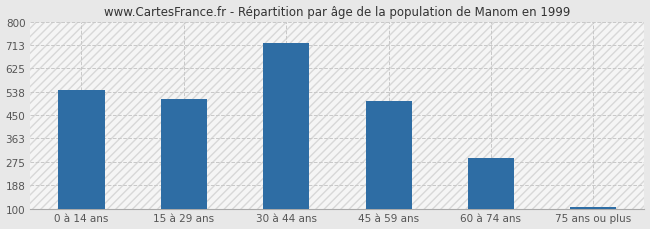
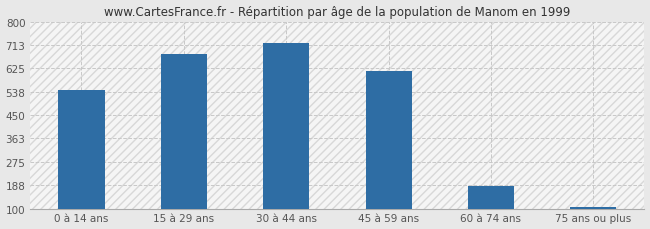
15 à 29 ans: 510 -> 680
45 à 59 ans: 503 -> 615
60 à 74 ans: 288 -> 185
